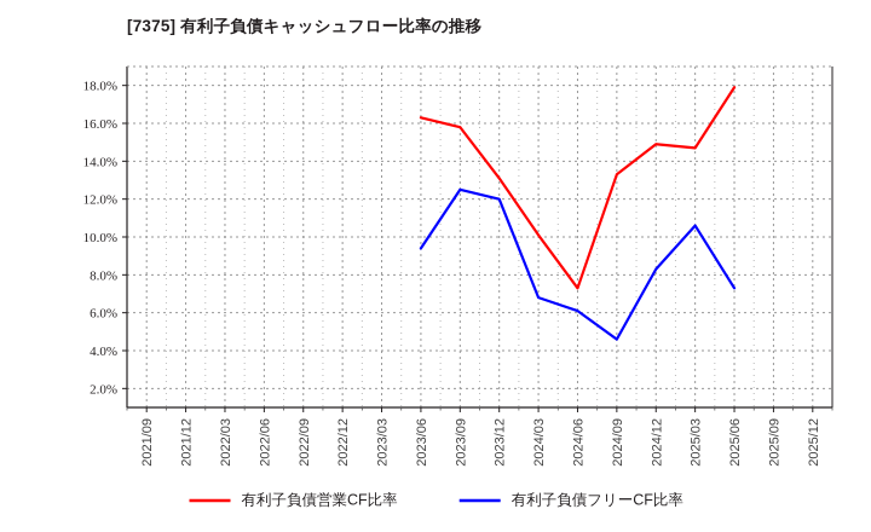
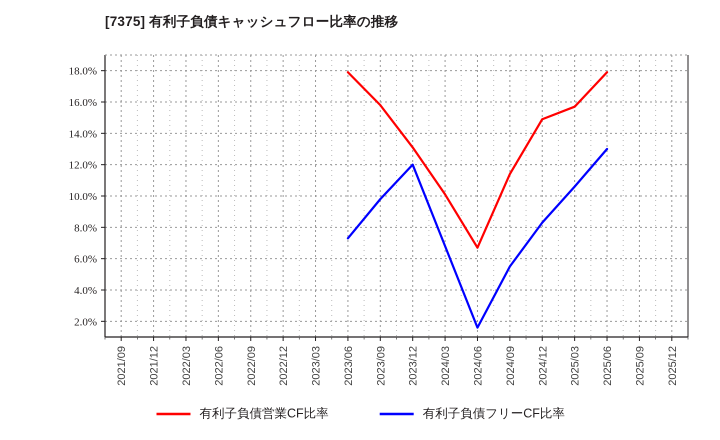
有利子負債営業CF比率/2023/06: 16.3% -> 17.9%
有利子負債フリーCF比率/2023/06: 9.4% -> 7.3%
有利子負債フリーCF比率/2023/09: 12.5% -> 9.8%
有利子負債営業CF比率/2024/06: 7.3% -> 6.7%
有利子負債フリーCF比率/2024/06: 6.1% -> 1.6%
有利子負債営業CF比率/2024/09: 13.3% -> 11.4%
有利子負債フリーCF比率/2024/09: 4.6% -> 5.5%
有利子負債営業CF比率/2025/03: 14.7% -> 15.7%
有利子負債フリーCF比率/2025/06: 7.3% -> 13.0%
